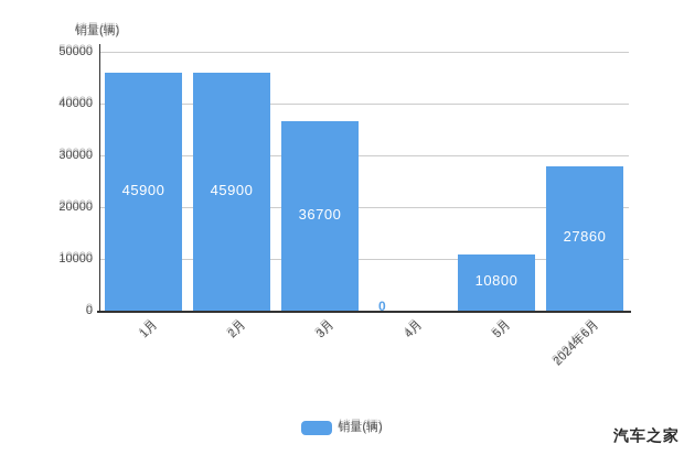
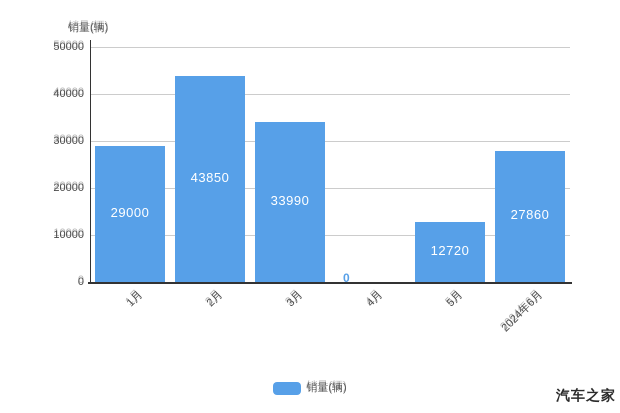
1月: 45900 -> 29000
2月: 45900 -> 43850
3月: 36700 -> 33990
5月: 10800 -> 12720
